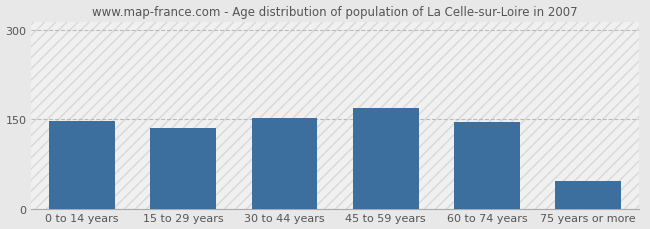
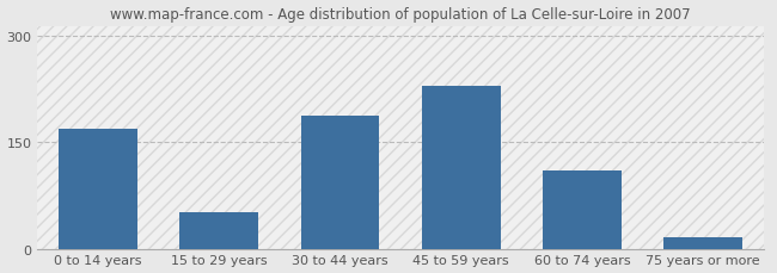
0 to 14 years: 148 -> 170
15 to 29 years: 135 -> 52
30 to 44 years: 152 -> 188
45 to 59 years: 170 -> 230
60 to 74 years: 146 -> 110
75 years or more: 46 -> 16
